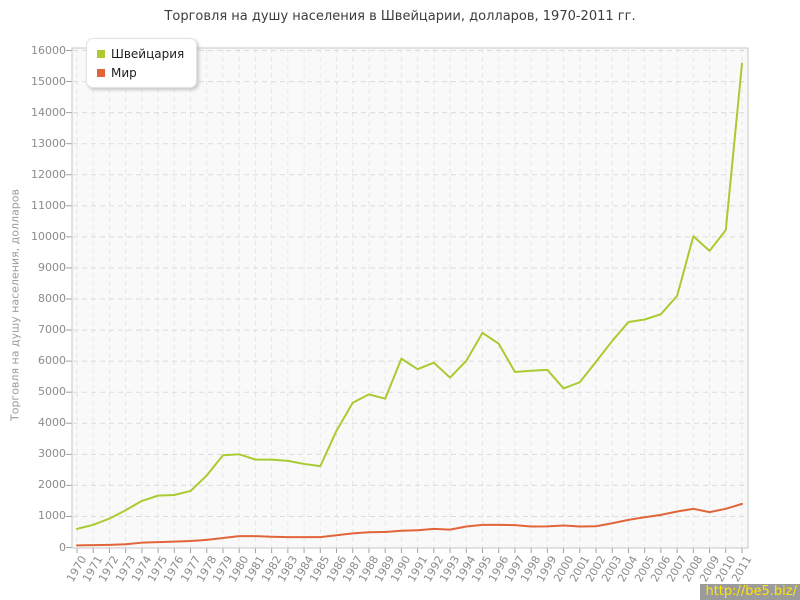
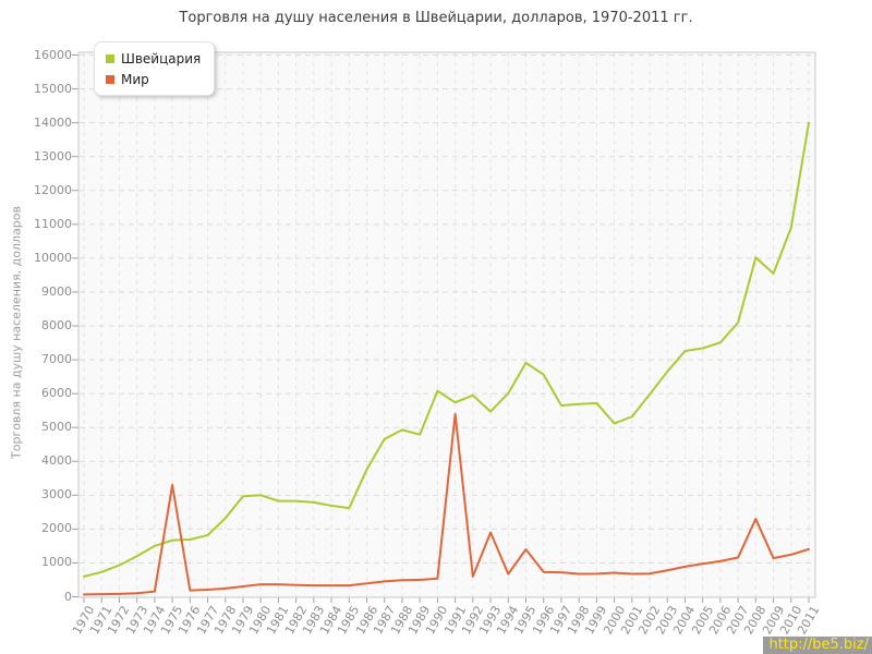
Мир/1975: 200 -> 3300
Мир/1991: 600 -> 5400
Мир/1993: 600 -> 1900
Мир/1995: 700 -> 1400
Мир/2008: 1200 -> 2300
Швейцария/2010: 10200 -> 10900
Швейцария/2011: 15600 -> 14000
